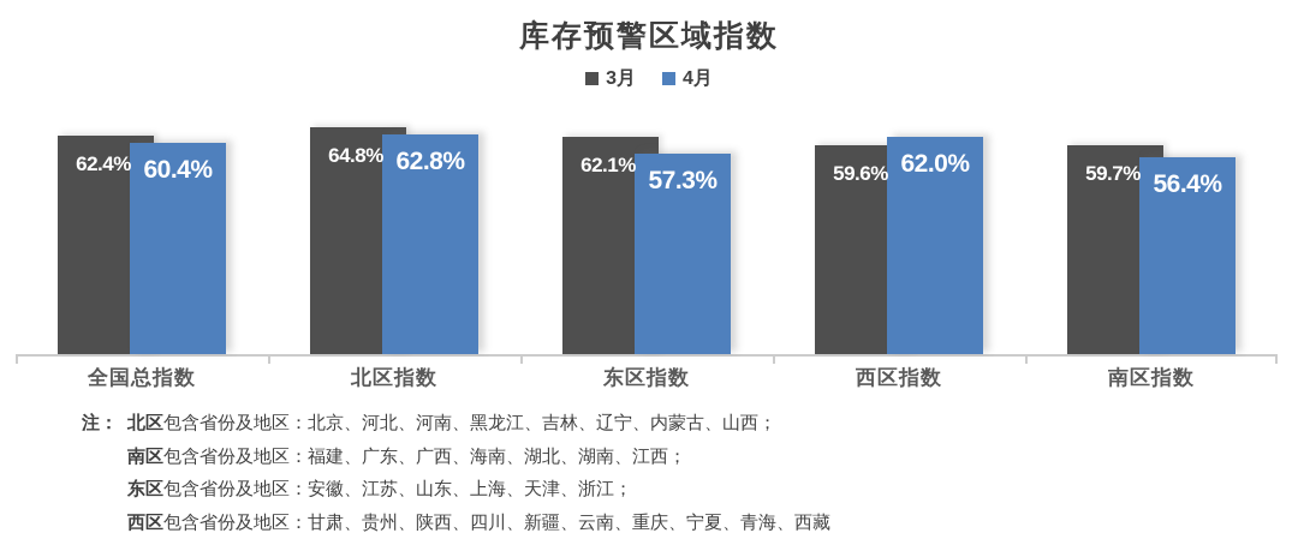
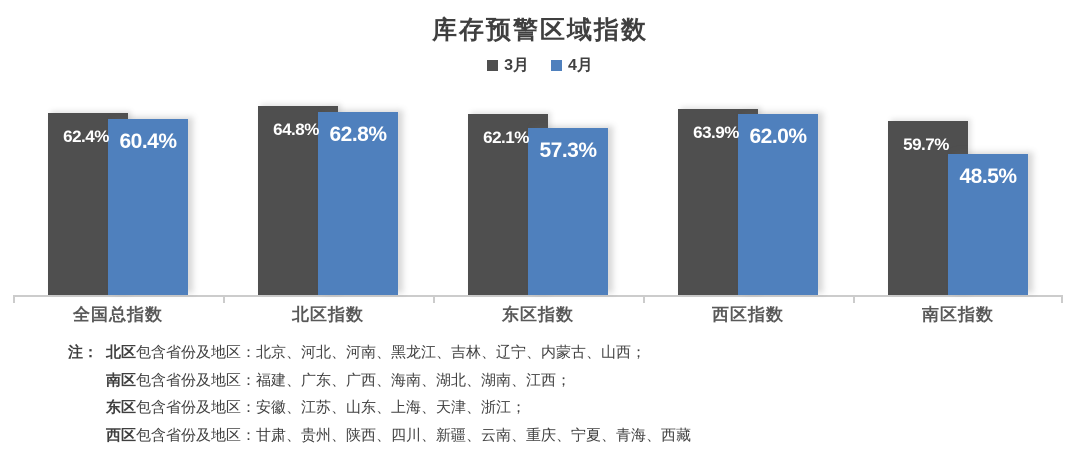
3月/西区指数: 59.6% -> 63.9%
4月/南区指数: 56.4% -> 48.5%
